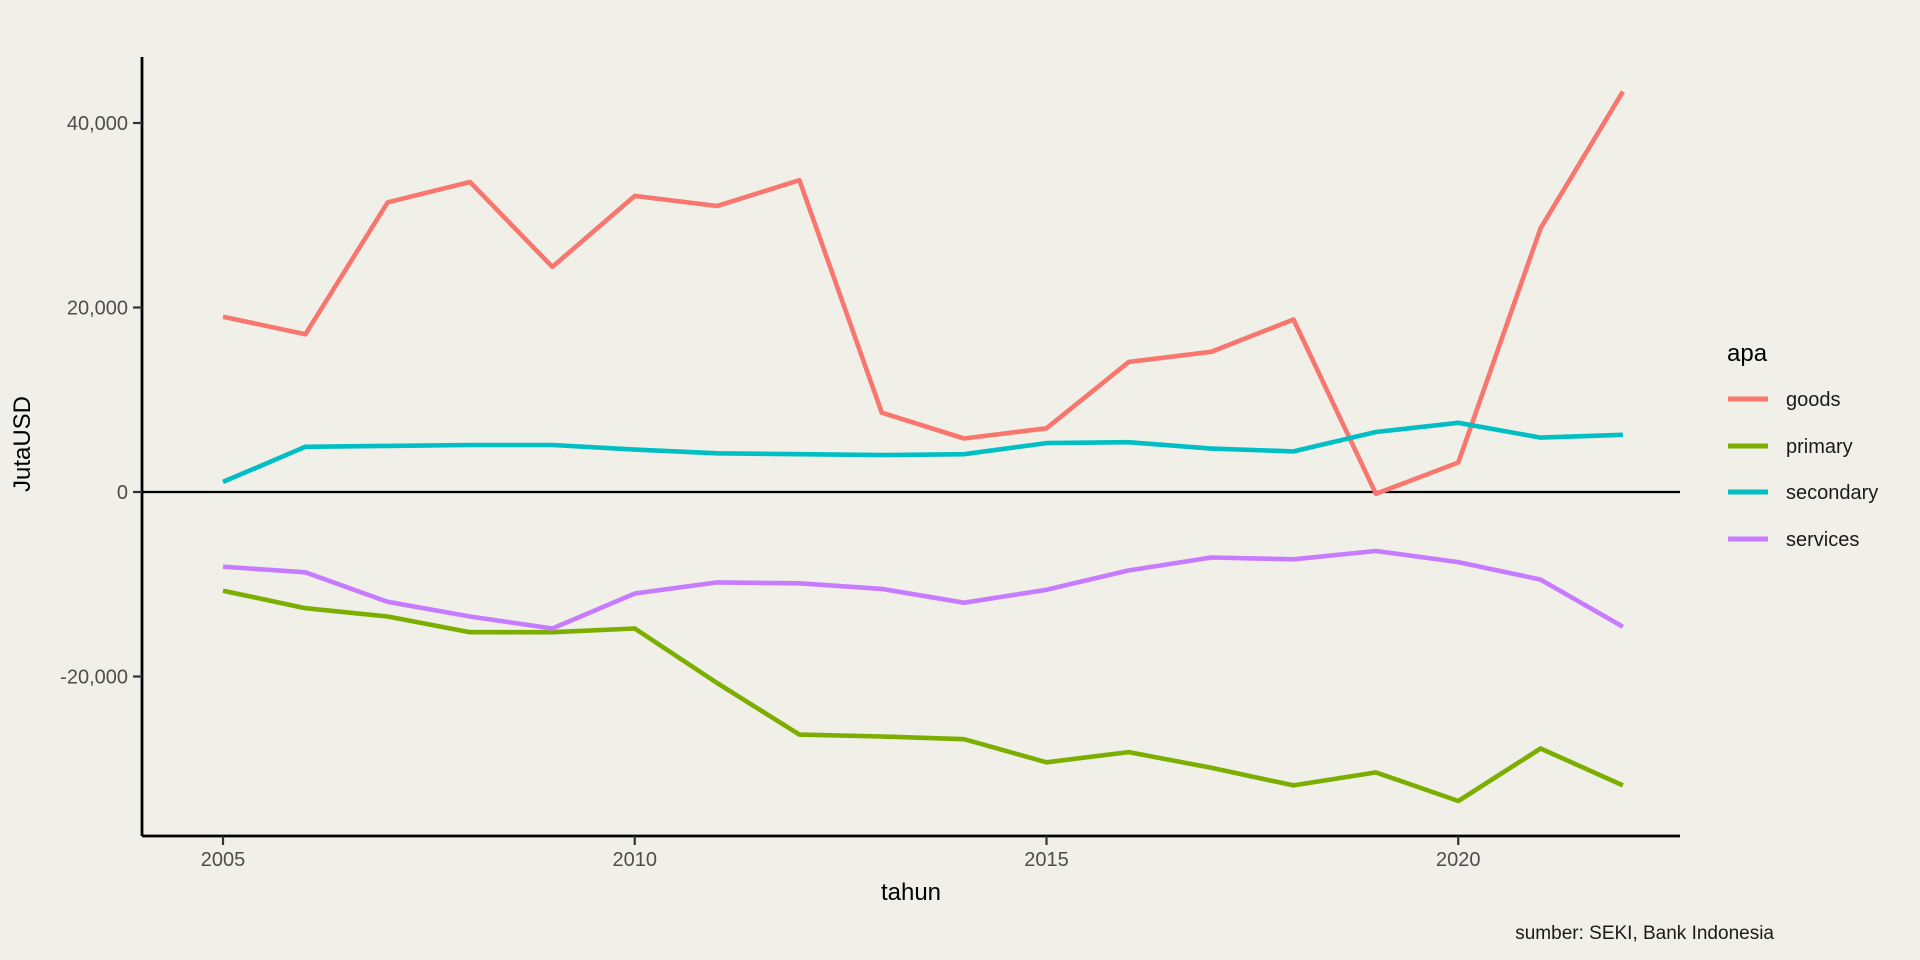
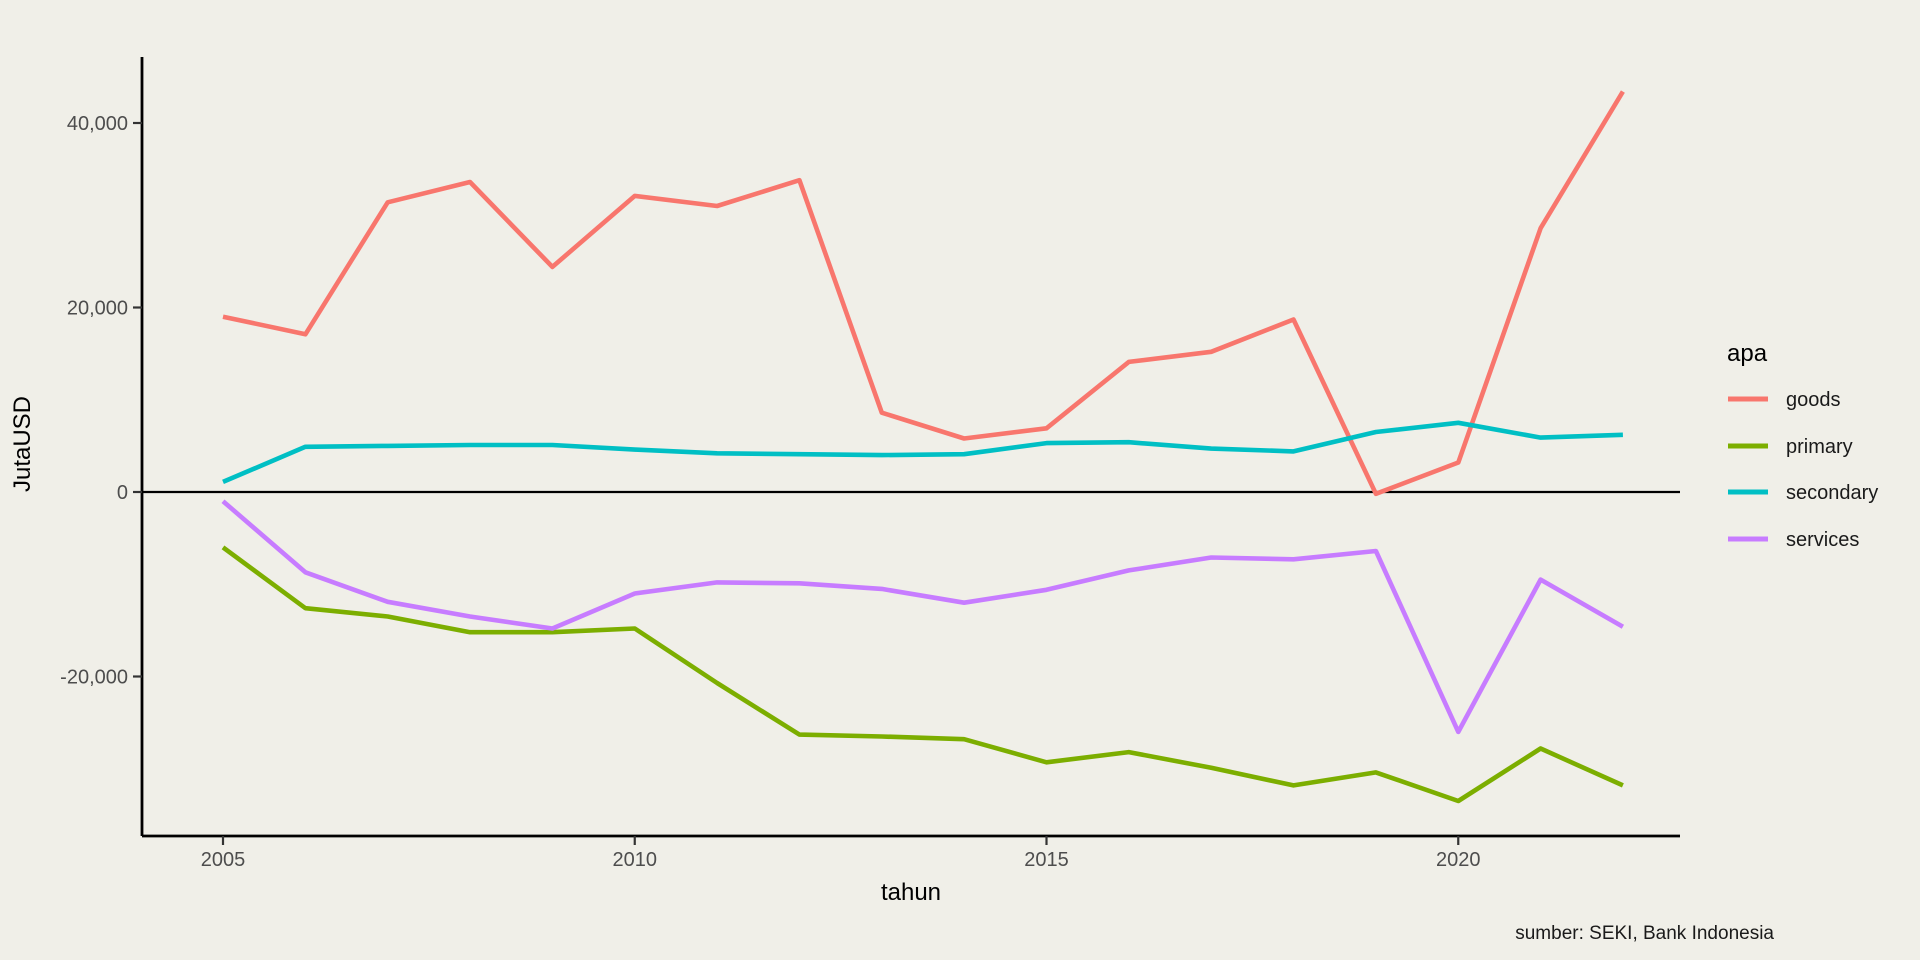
primary/2005: -11000 -> -6000
services/2005: -8000 -> -1000
services/2020: -8000 -> -26000
